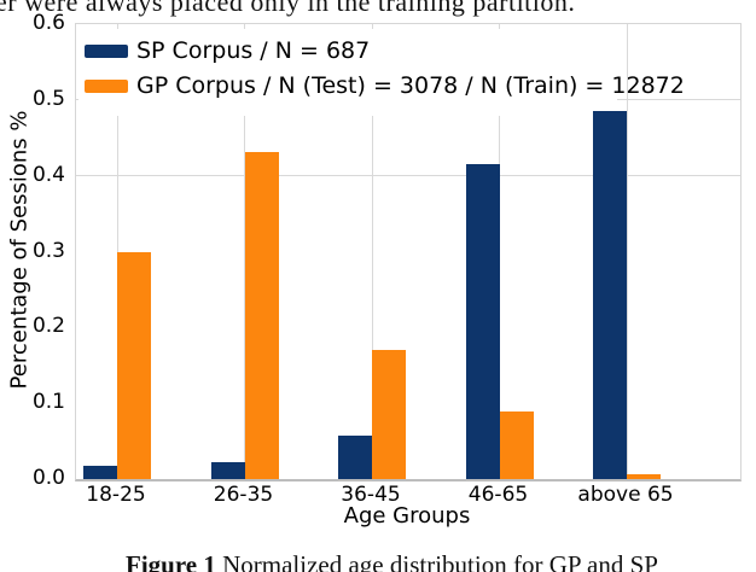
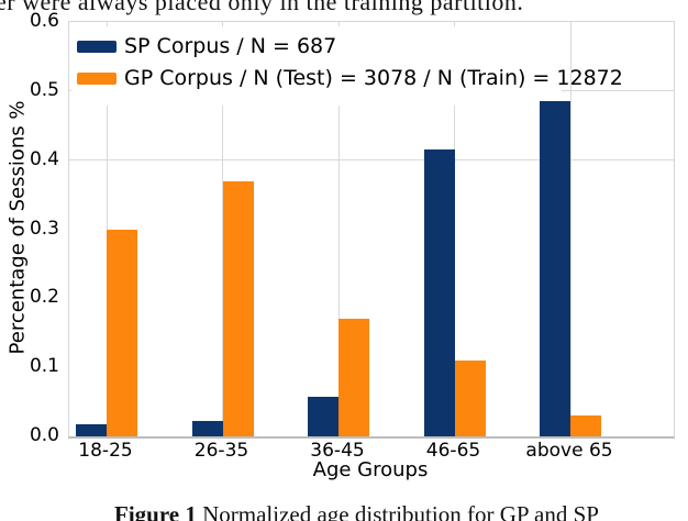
GP Corpus / N (Test) = 3078 / N (Train) = 12872/26-35: 0.43 -> 0.37
GP Corpus / N (Test) = 3078 / N (Train) = 12872/46-65: 0.09 -> 0.11
GP Corpus / N (Test) = 3078 / N (Train) = 12872/above 65: 0.01 -> 0.03
